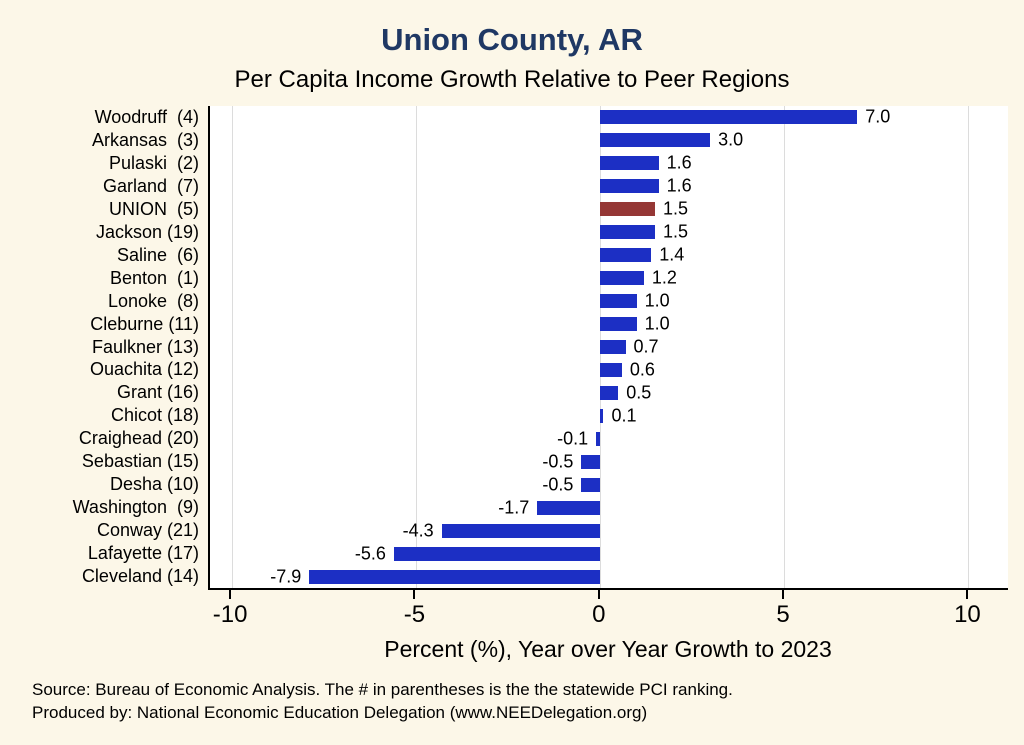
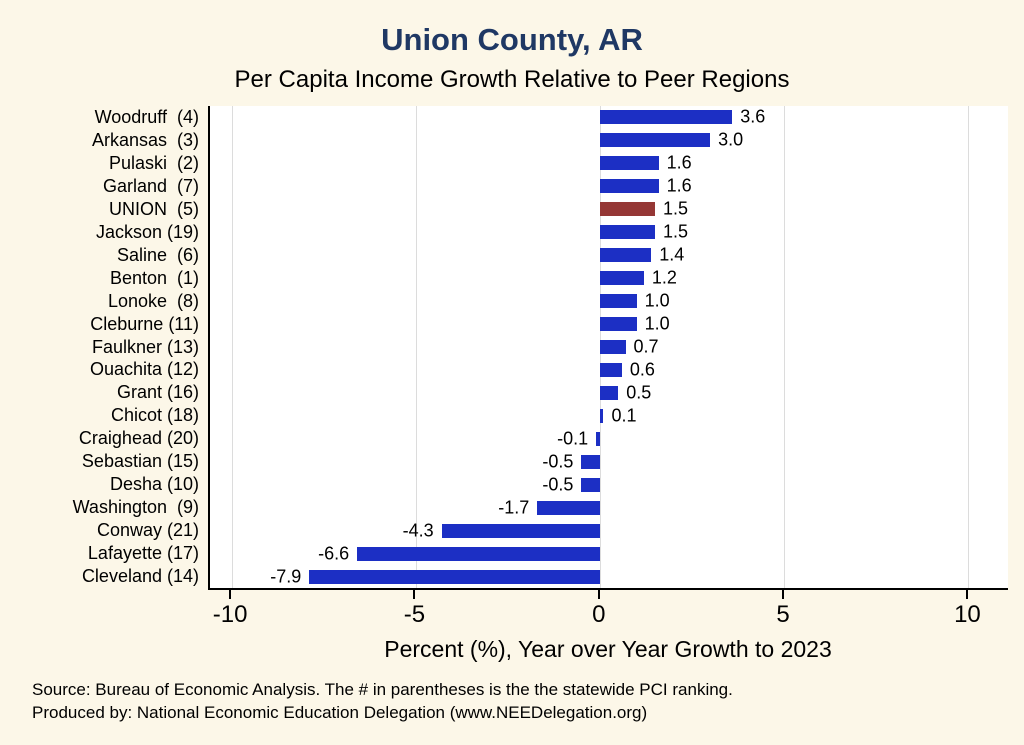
Woodruff (4): 7.0 -> 3.6
Lafayette (17): -5.6 -> -6.6
